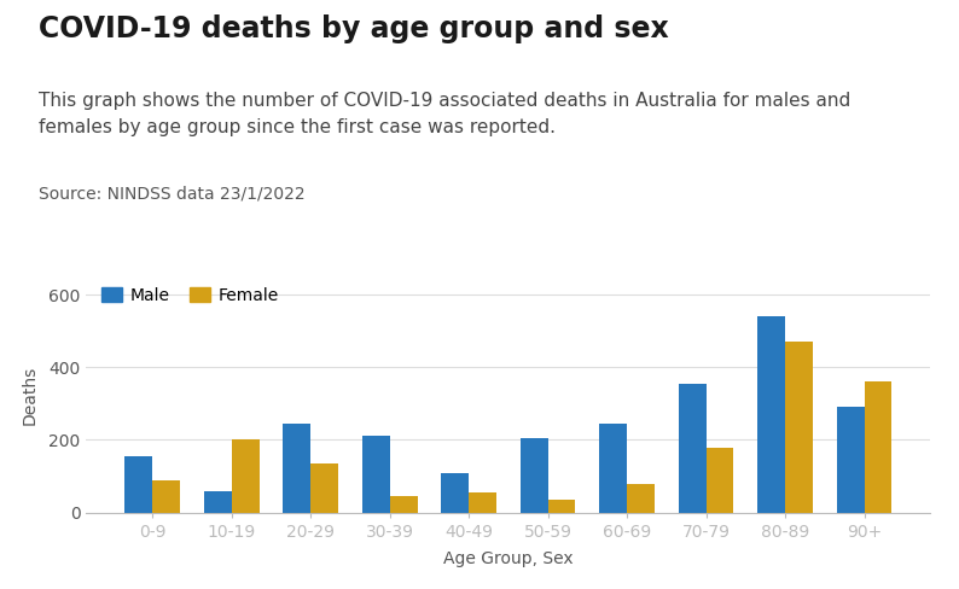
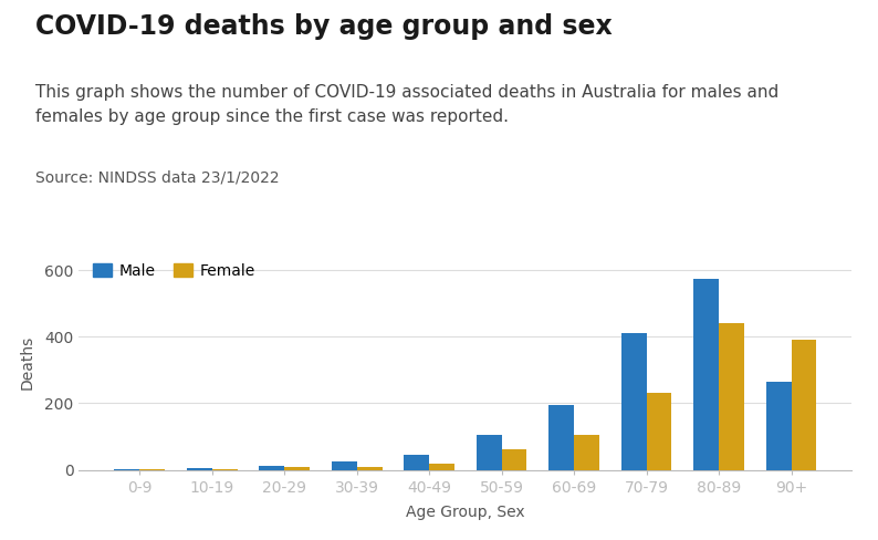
Male/0-9: 155 -> 2
Female/0-9: 90 -> 3
Male/10-19: 60 -> 5
Female/10-19: 200 -> 3
Male/20-29: 245 -> 12
Female/20-29: 135 -> 7
Male/30-39: 210 -> 25
Female/30-39: 45 -> 10
Male/40-49: 110 -> 45
Female/40-49: 55 -> 18
Male/50-59: 205 -> 105
Female/50-59: 35 -> 62
Male/60-69: 245 -> 195
Female/60-69: 80 -> 105
Male/70-79: 355 -> 410
Female/70-79: 180 -> 232
Male/80-89: 540 -> 575
Female/80-89: 470 -> 440
Male/90+: 290 -> 265
Female/90+: 360 -> 390
